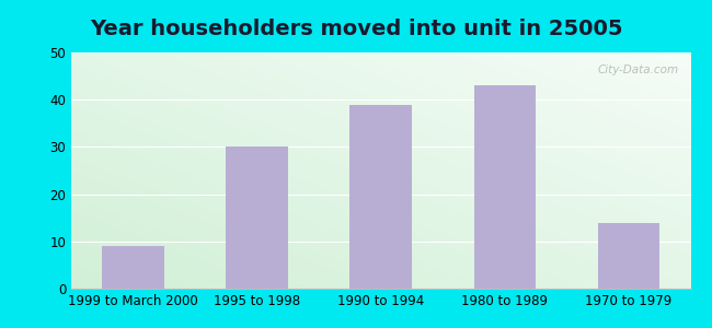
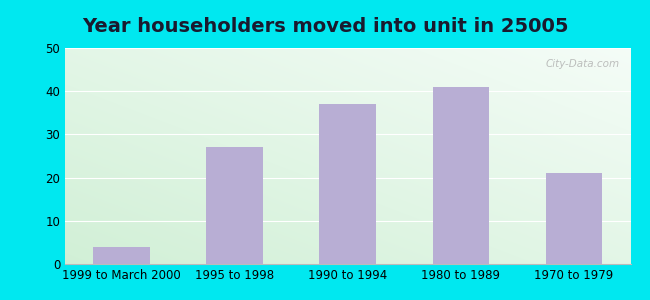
1999 to March 2000: 9 -> 4
1995 to 1998: 30 -> 27
1990 to 1994: 39 -> 37
1980 to 1989: 43 -> 41
1970 to 1979: 14 -> 21
